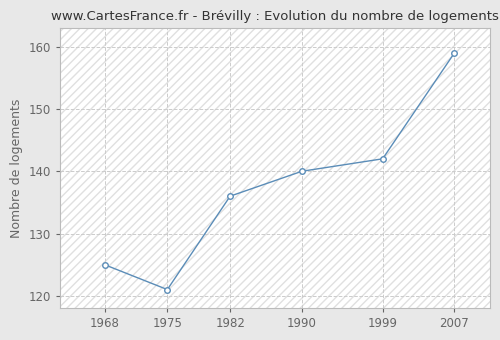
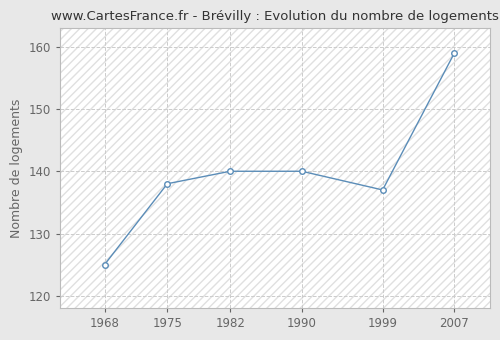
1975: 121 -> 138
1982: 136 -> 140
1999: 142 -> 137
